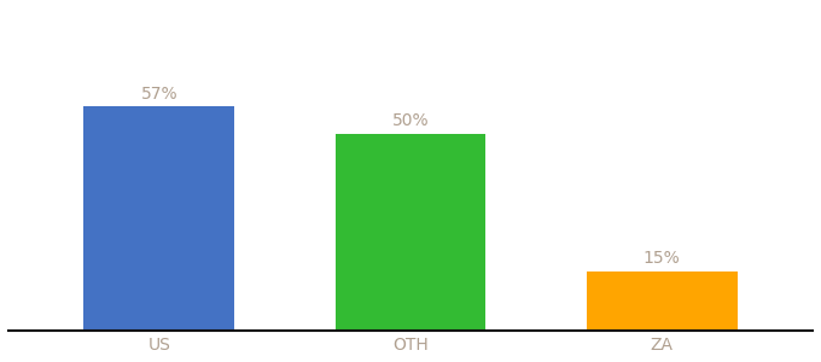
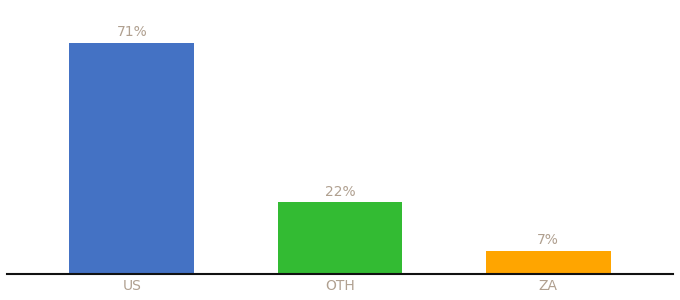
US: 57% -> 71%
OTH: 50% -> 22%
ZA: 15% -> 7%
